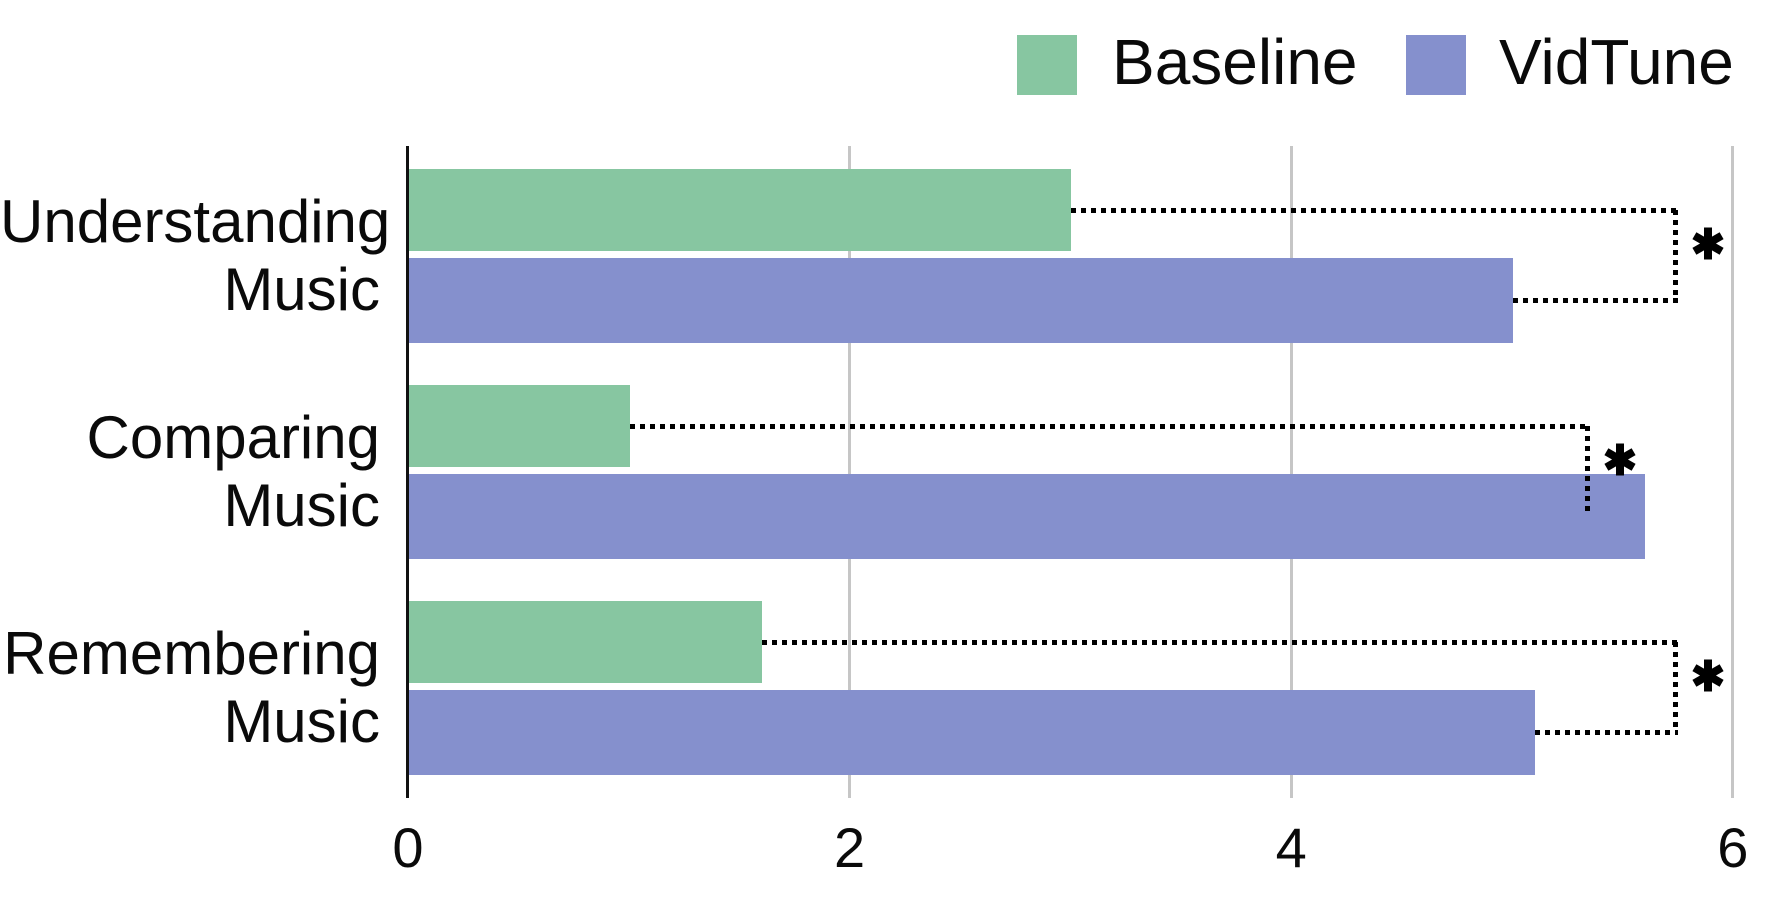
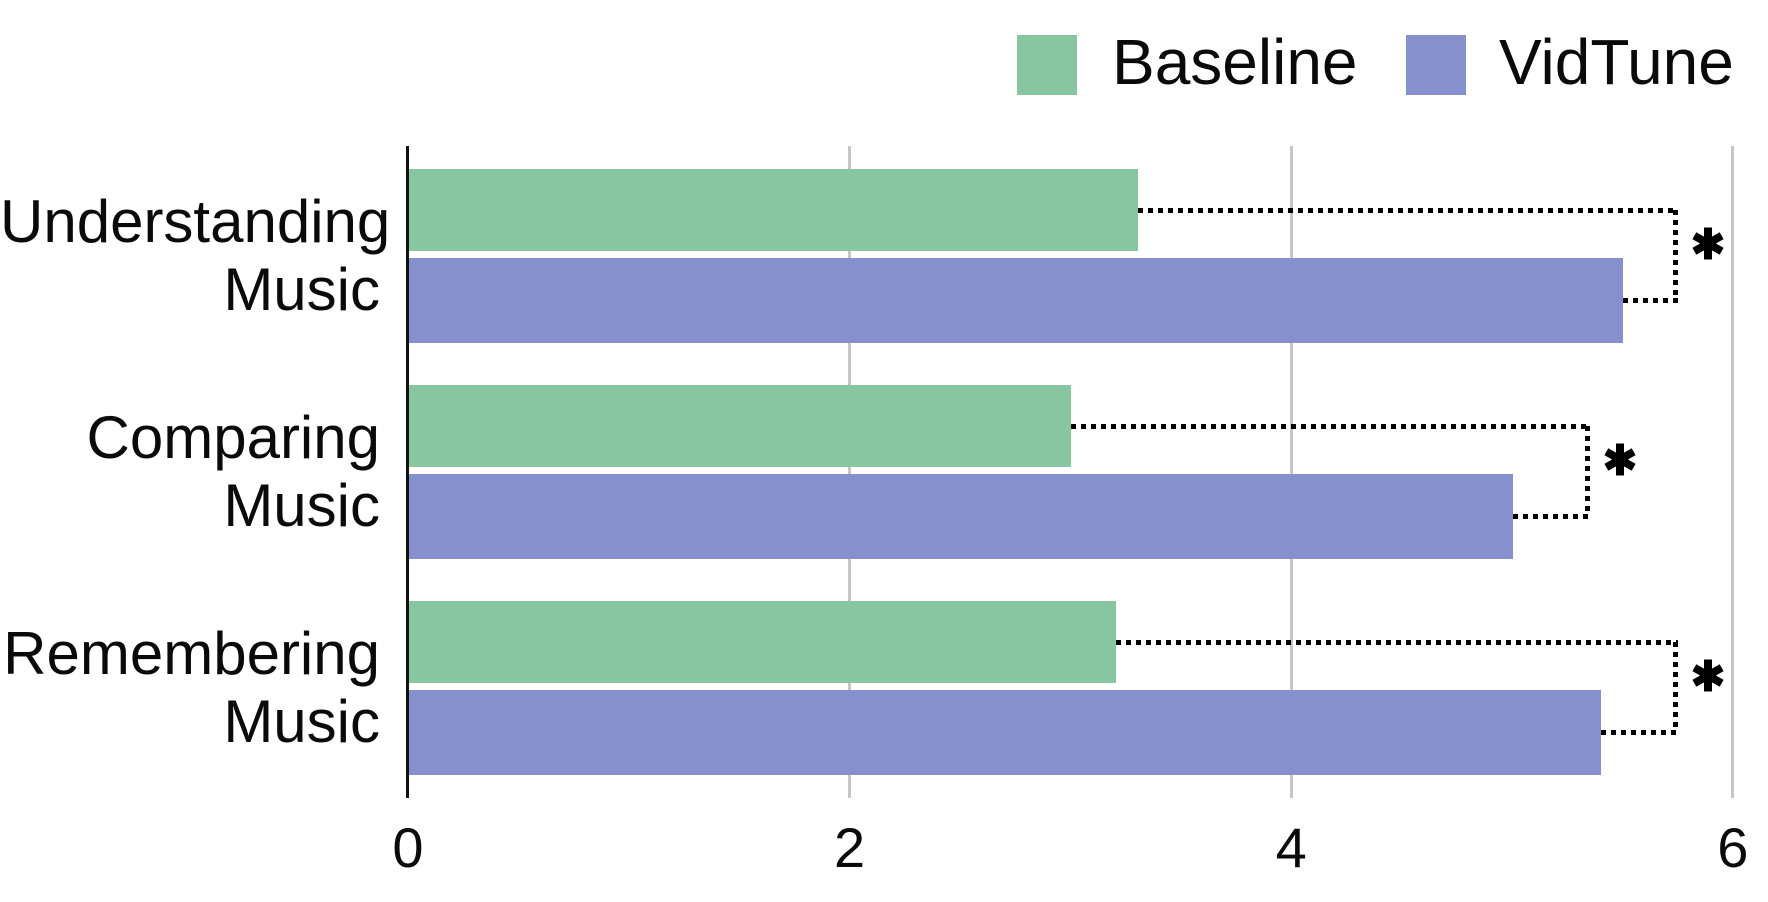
Baseline/Understanding Music: 3.0 -> 3.3
VidTune/Understanding Music: 5.0 -> 5.5
Baseline/Comparing Music: 1.0 -> 3.0
VidTune/Comparing Music: 5.6 -> 5.0
Baseline/Remembering Music: 1.6 -> 3.2
VidTune/Remembering Music: 5.1 -> 5.4
